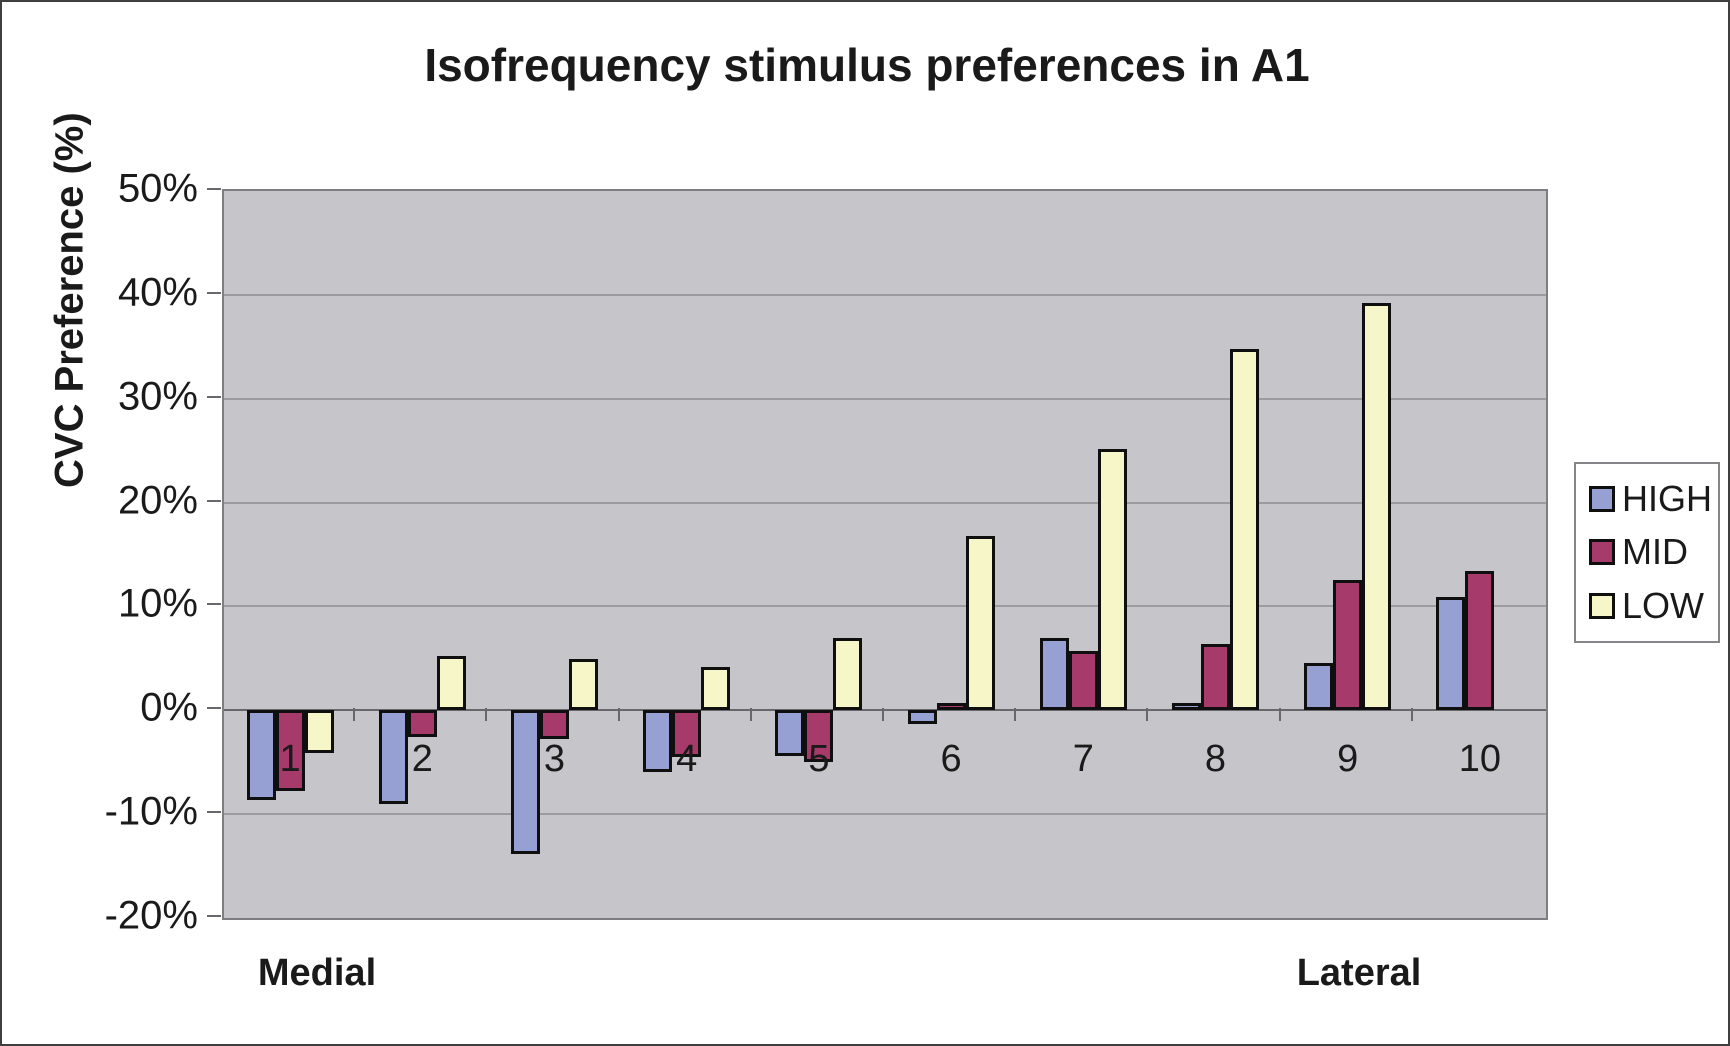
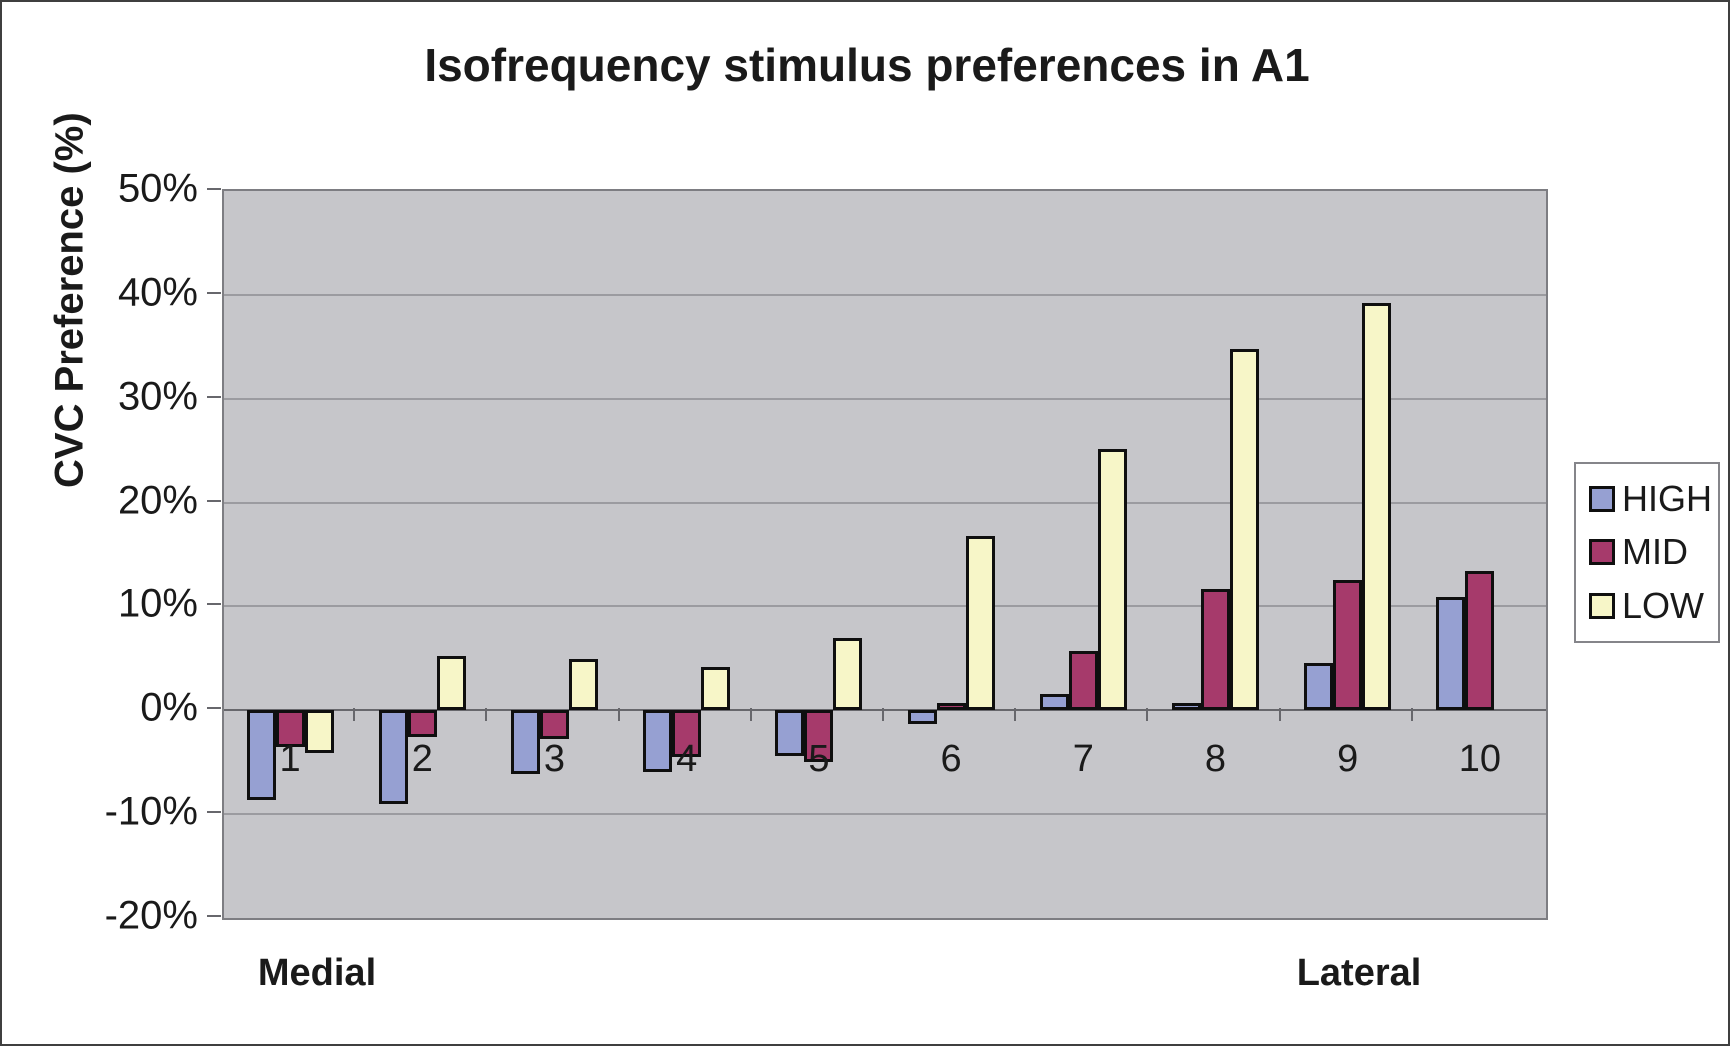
MID/1: -7.8% -> -3.5%
HIGH/3: -13.8% -> -6.1%
HIGH/7: 7.0% -> 1.6%
MID/8: 6.4% -> 11.7%
